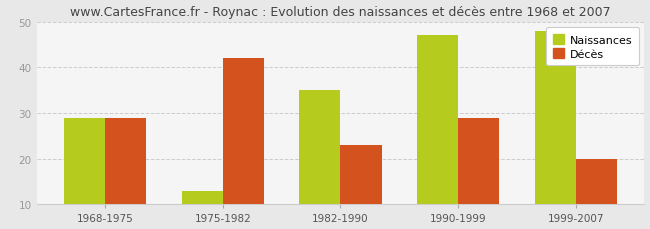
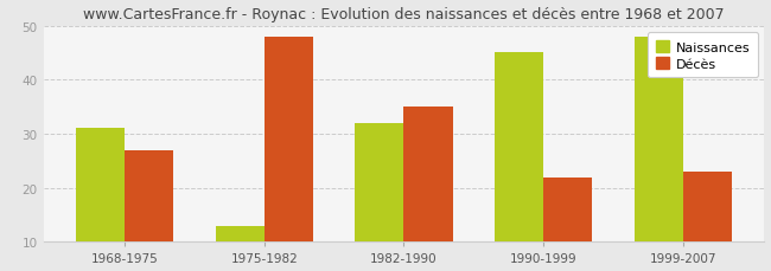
Naissances/1968-1975: 29 -> 31
Décès/1968-1975: 29 -> 27
Décès/1975-1982: 42 -> 48
Naissances/1982-1990: 35 -> 32
Décès/1982-1990: 23 -> 35
Naissances/1990-1999: 47 -> 45
Décès/1990-1999: 29 -> 22
Décès/1999-2007: 20 -> 23
